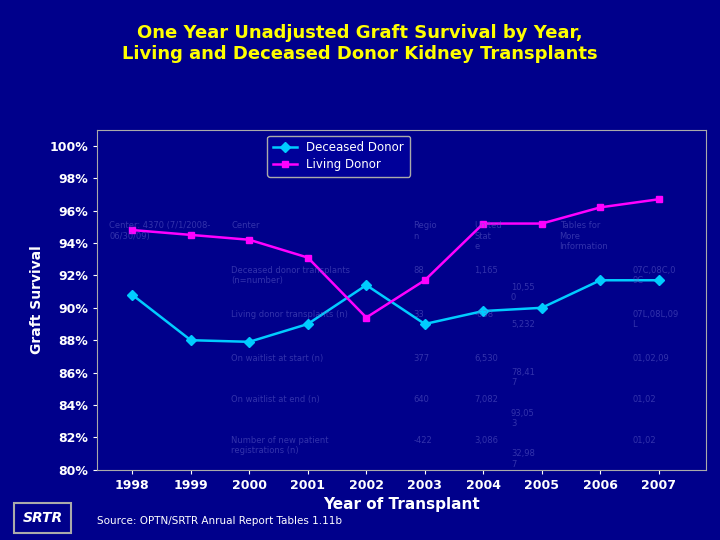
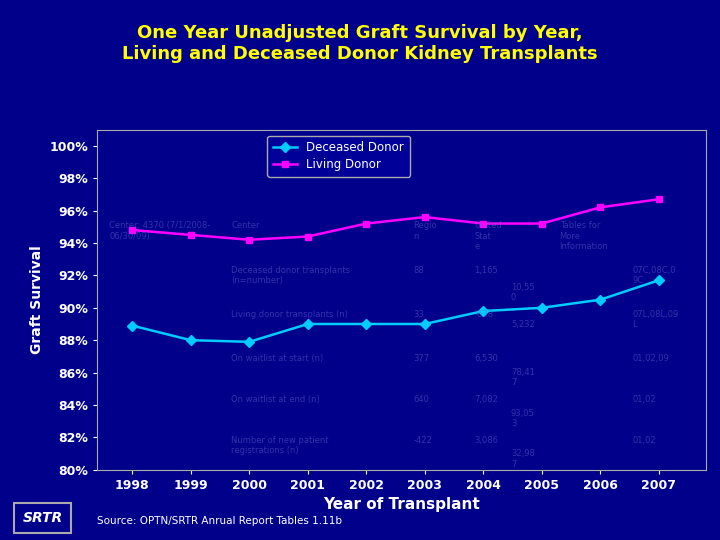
Deceased Donor/1998: 90.8% -> 88.9%
Living Donor/2001: 93.1% -> 94.4%
Deceased Donor/2002: 91.4% -> 89.0%
Living Donor/2002: 89.4% -> 95.2%
Living Donor/2003: 91.7% -> 95.6%
Deceased Donor/2006: 91.7% -> 90.5%
